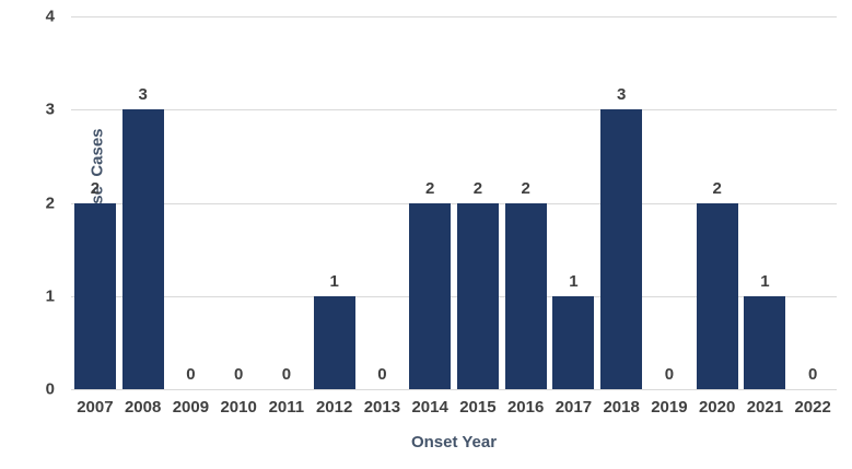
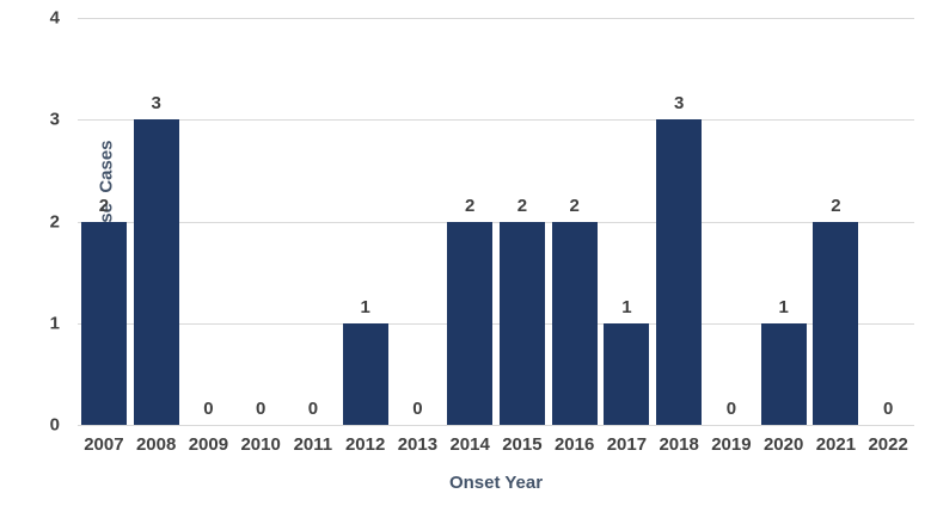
2020: 2 -> 1
2021: 1 -> 2
